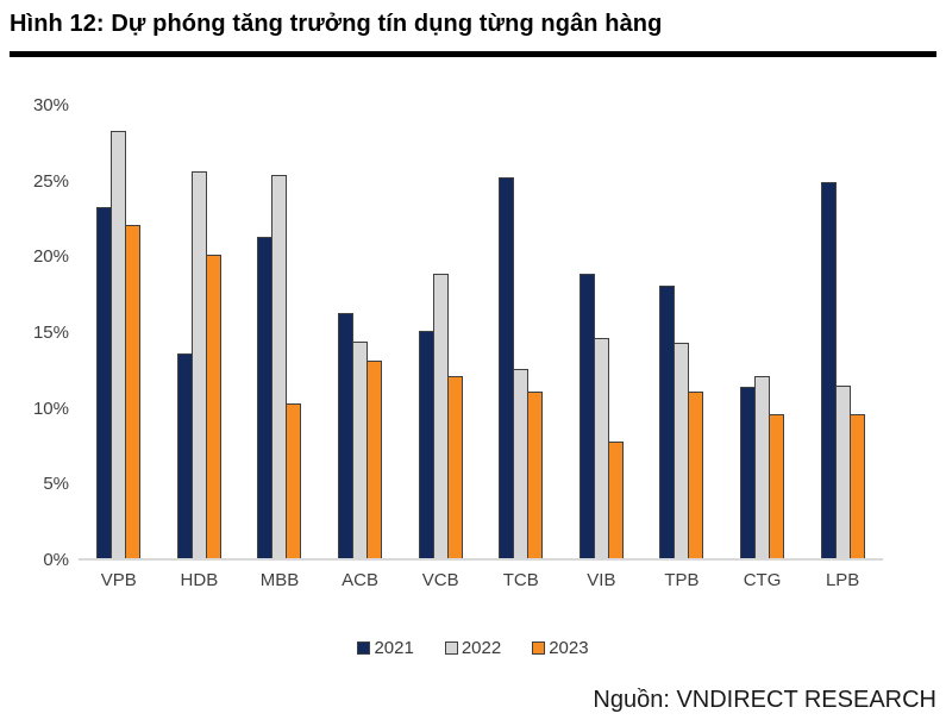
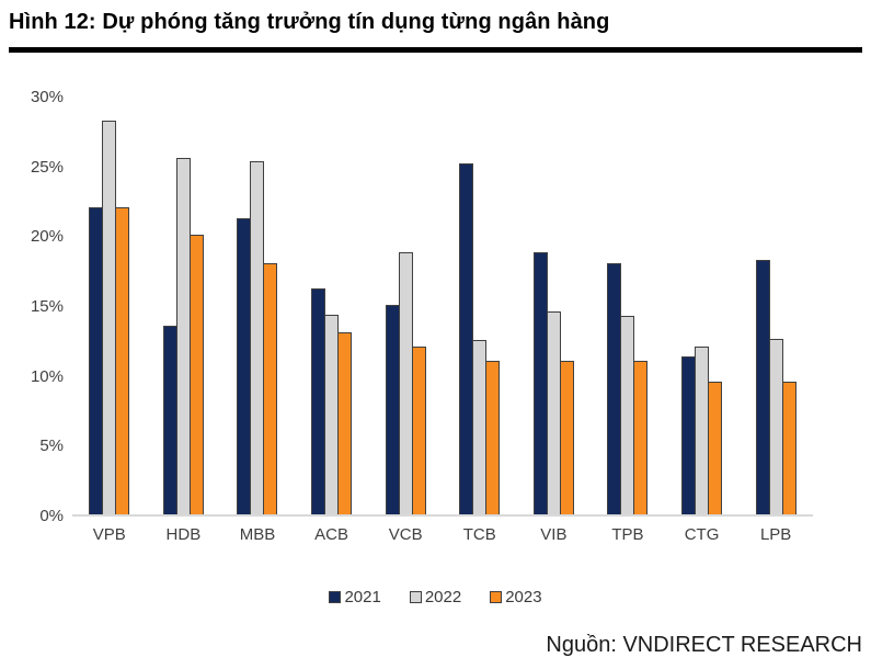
2021/VPB: 23.2% -> 22.0%
2023/MBB: 10.2% -> 18.0%
2023/VIB: 7.7% -> 11.0%
2021/LPB: 24.8% -> 18.2%
2022/LPB: 11.4% -> 12.6%
